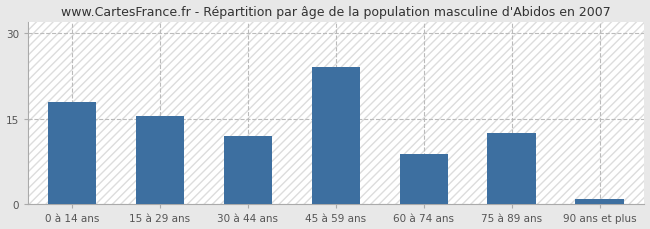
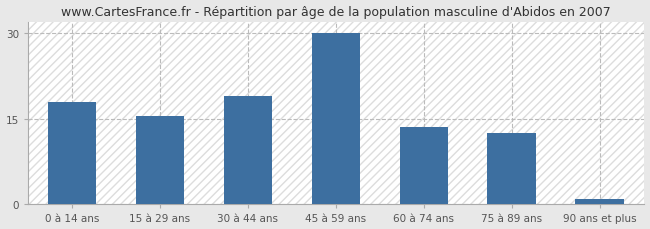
30 à 44 ans: 12.0 -> 19.0
45 à 59 ans: 24.0 -> 30.0
60 à 74 ans: 8.8 -> 13.5
